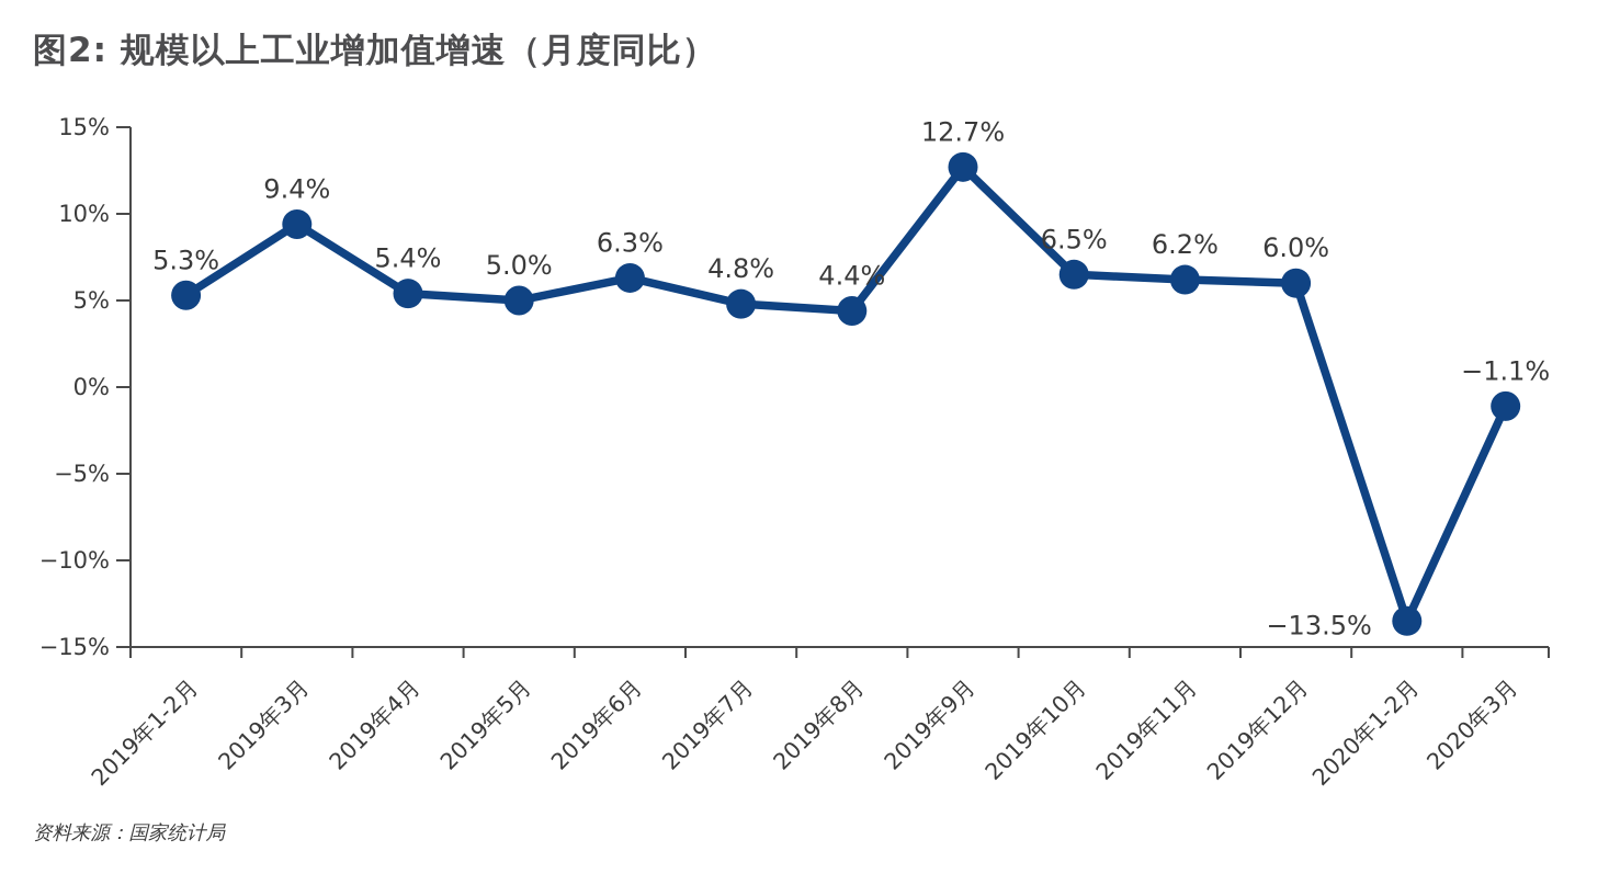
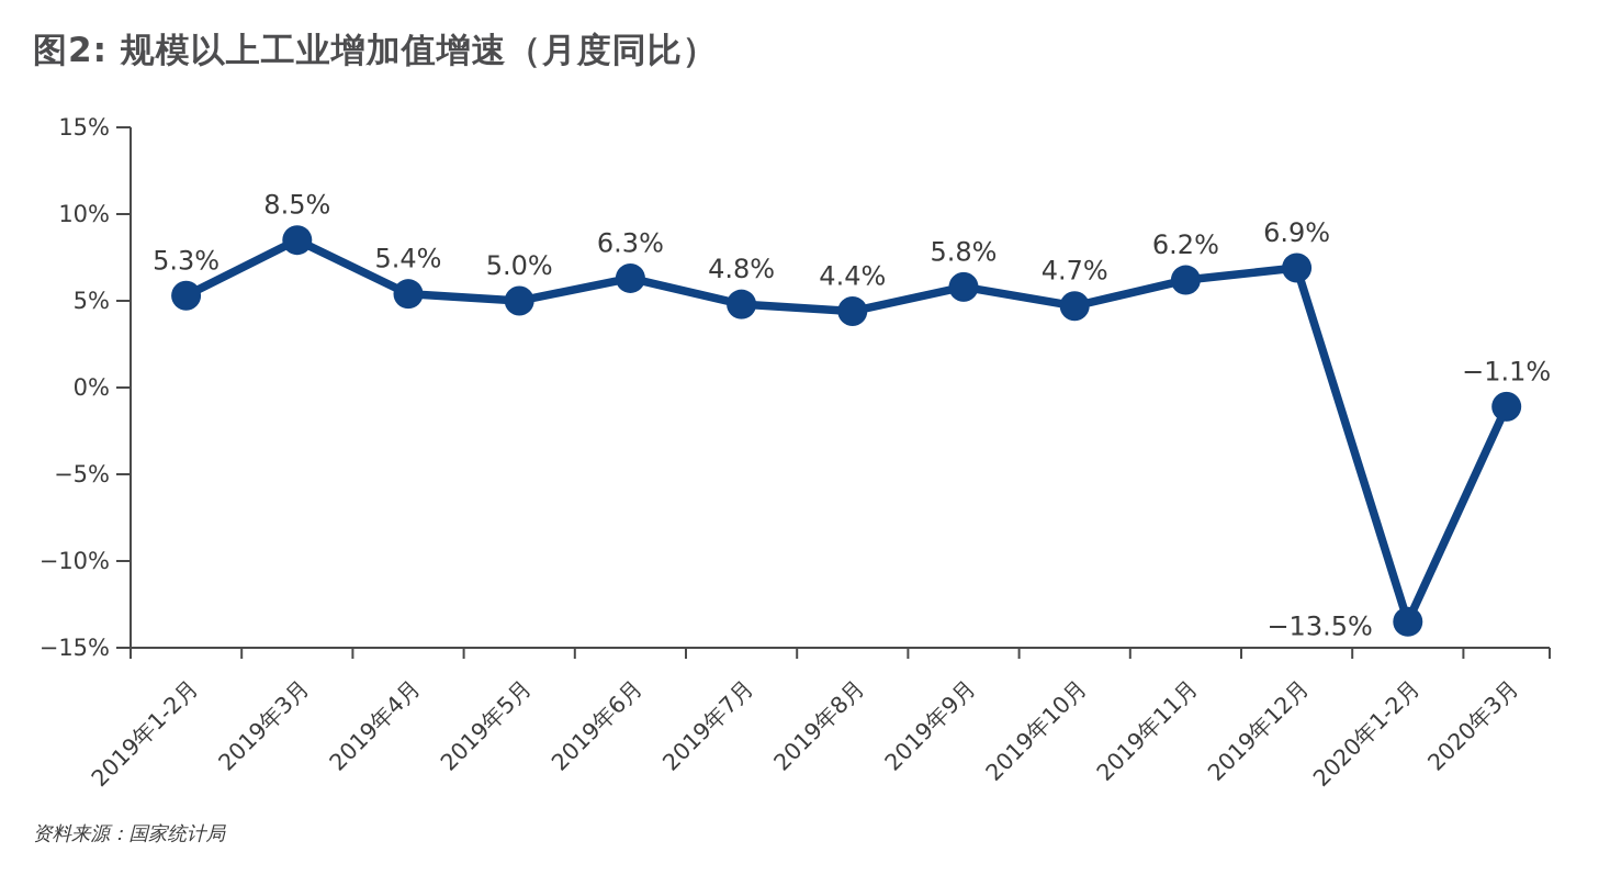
2019年3月: 9.4% -> 8.5%
2019年9月: 12.7% -> 5.8%
2019年10月: 6.5% -> 4.7%
2019年12月: 6.0% -> 6.9%
